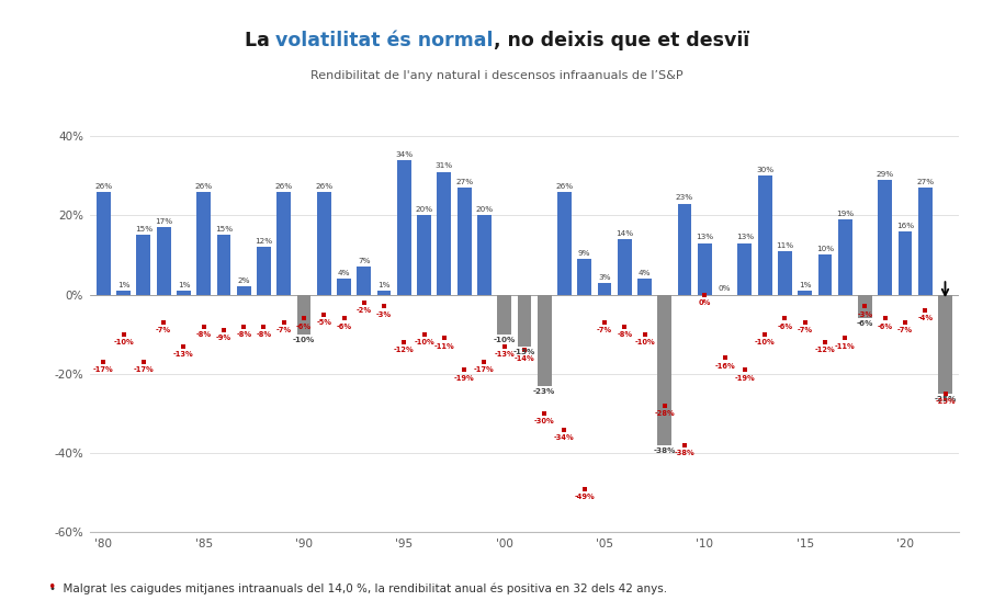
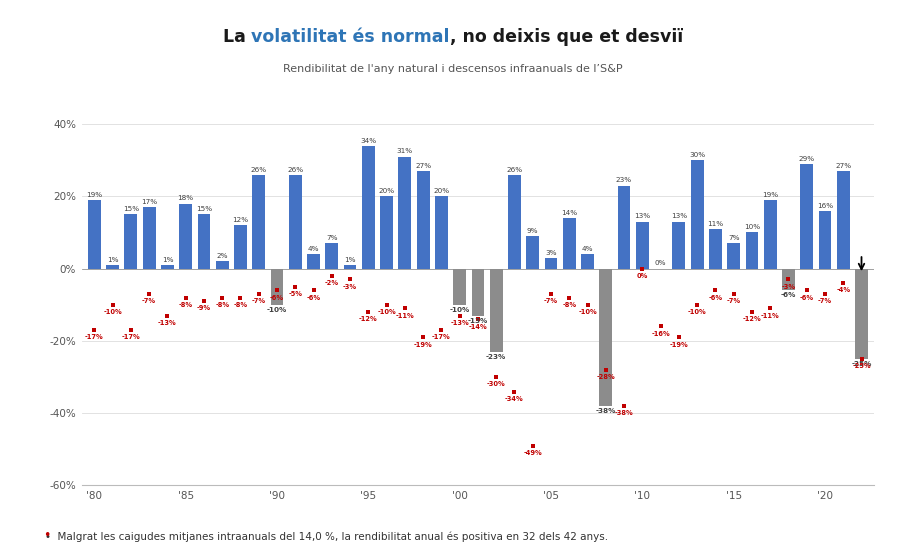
'80: 26% -> 19%
'85: 26% -> 18%
'15: 1% -> 7%
